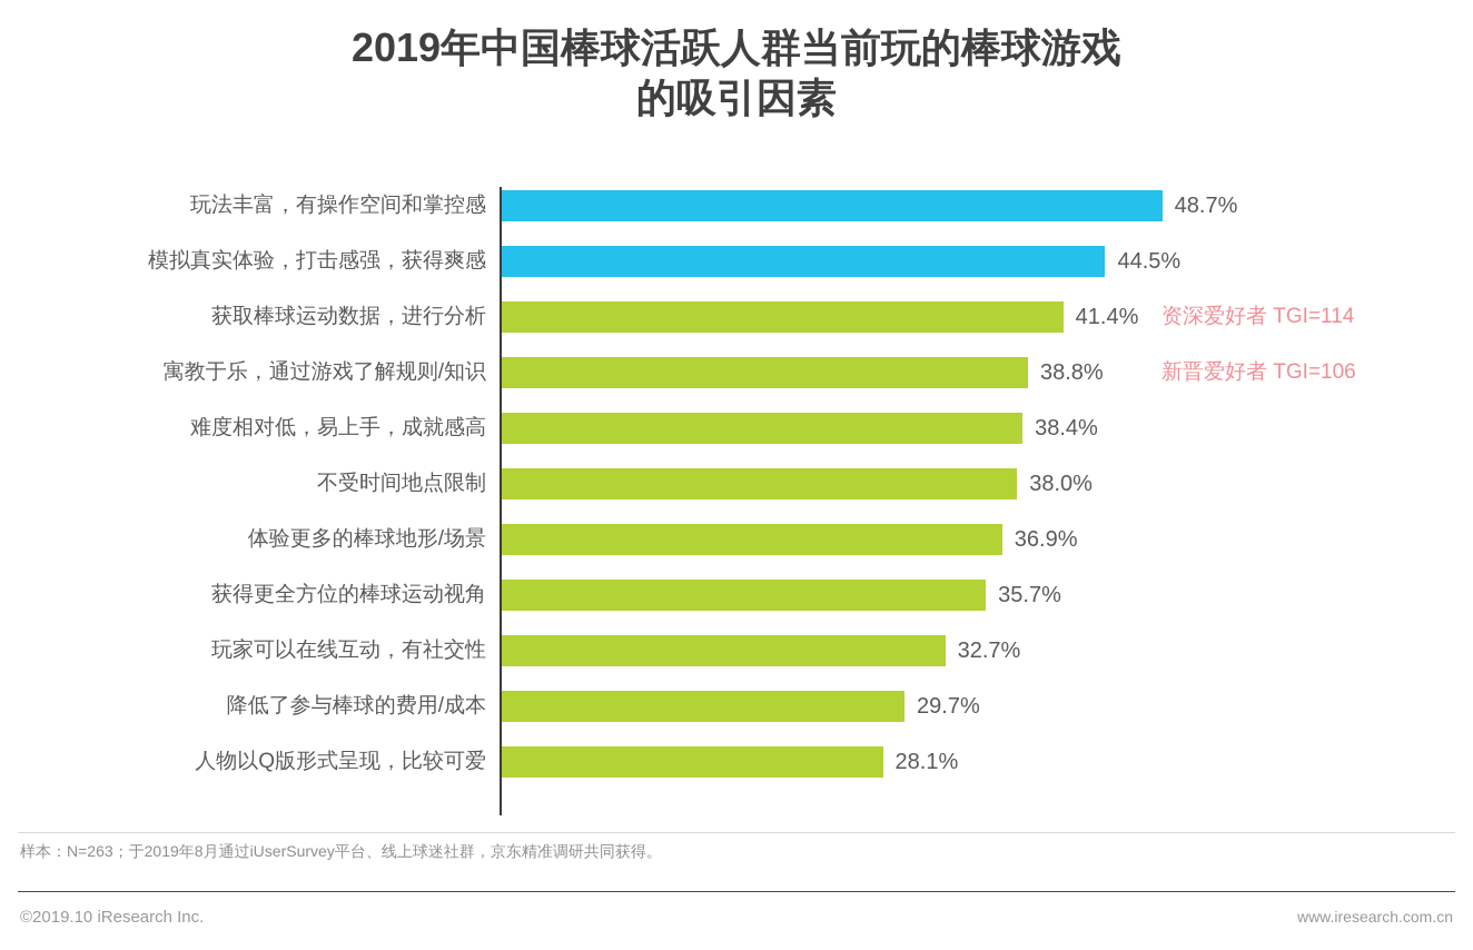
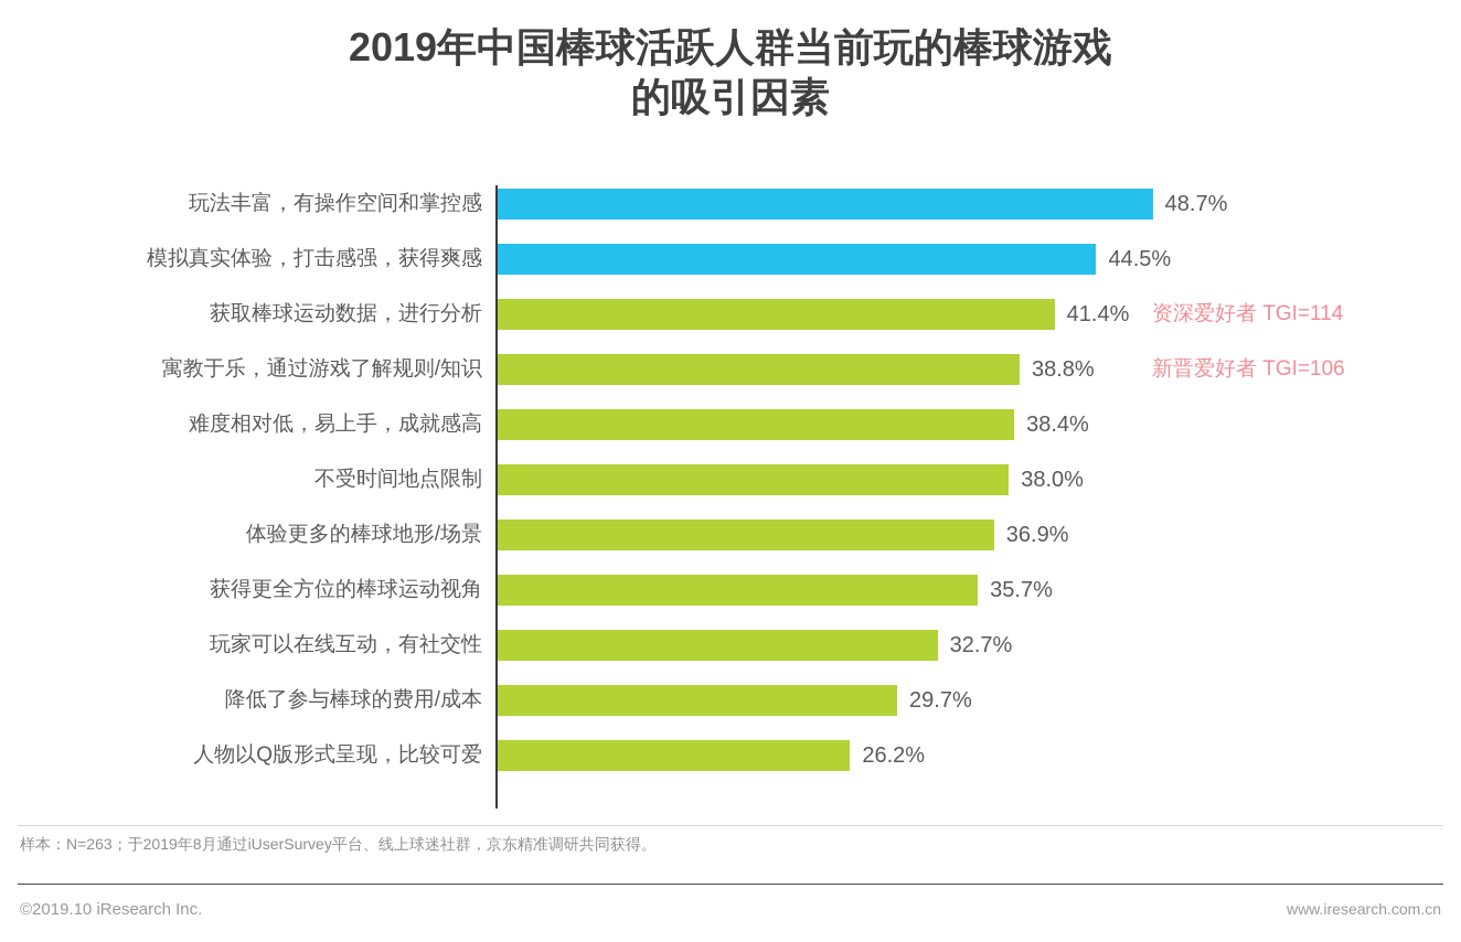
人物以Q版形式呈现，比较可爱: 28.1% -> 26.2%
